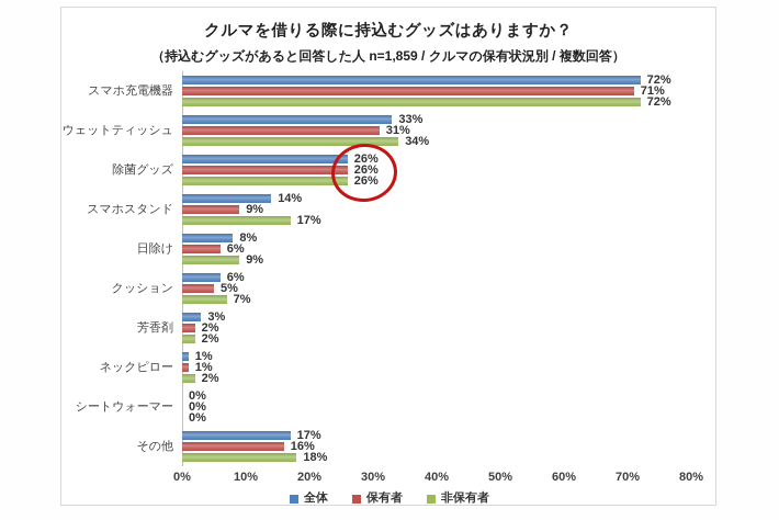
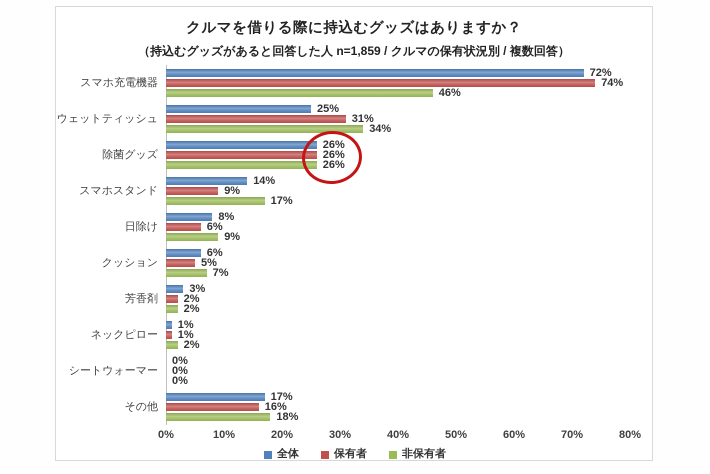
保有者/スマホ充電機器: 71% -> 74%
非保有者/スマホ充電機器: 72% -> 46%
全体/ウェットティッシュ: 33% -> 25%
